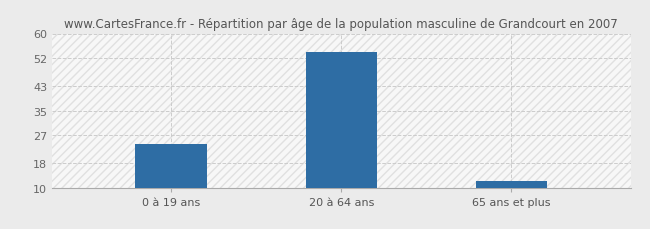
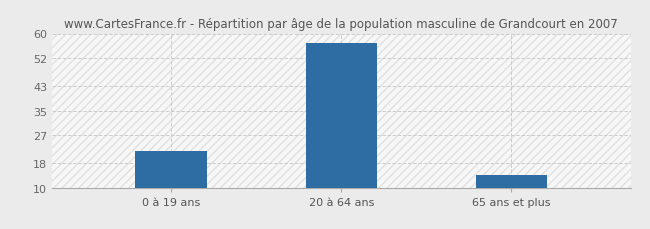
0 à 19 ans: 24 -> 22
20 à 64 ans: 54 -> 57
65 ans et plus: 12 -> 14
